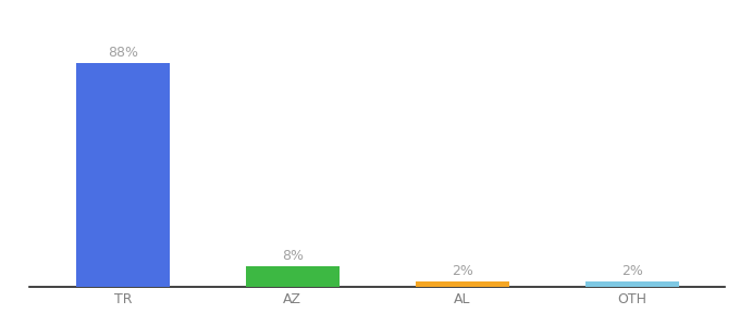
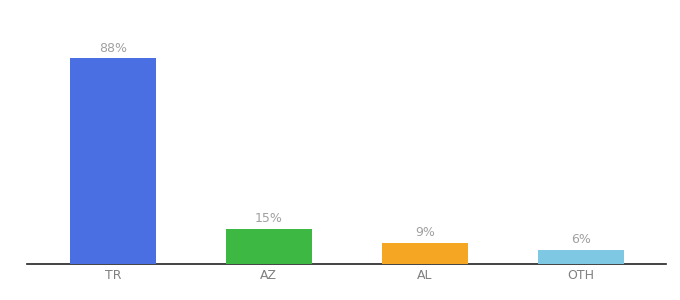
AZ: 8% -> 15%
AL: 2% -> 9%
OTH: 2% -> 6%
